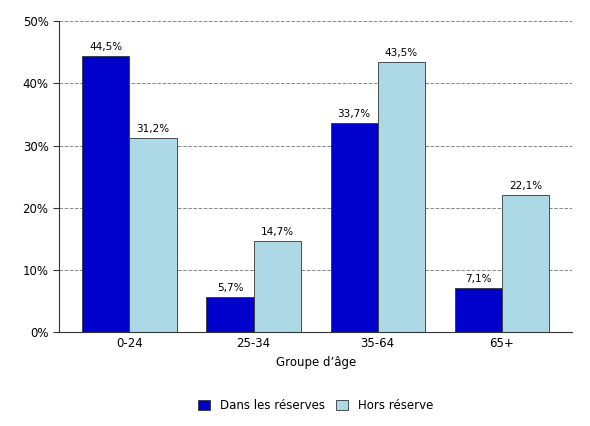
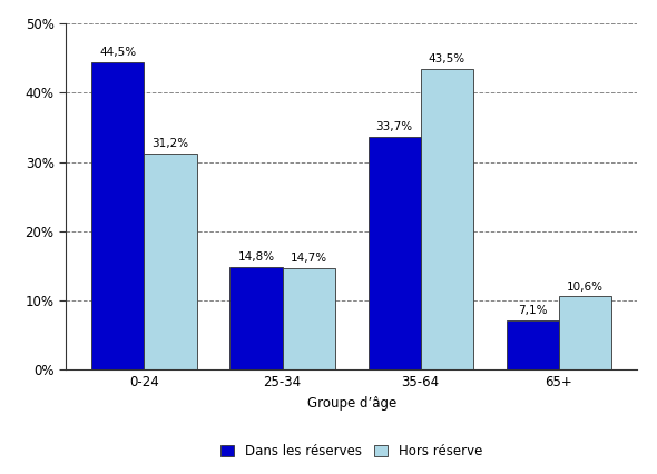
Dans les réserves/25-34: 5,7% -> 14,8%
Hors réserve/65+: 22,1% -> 10,6%
